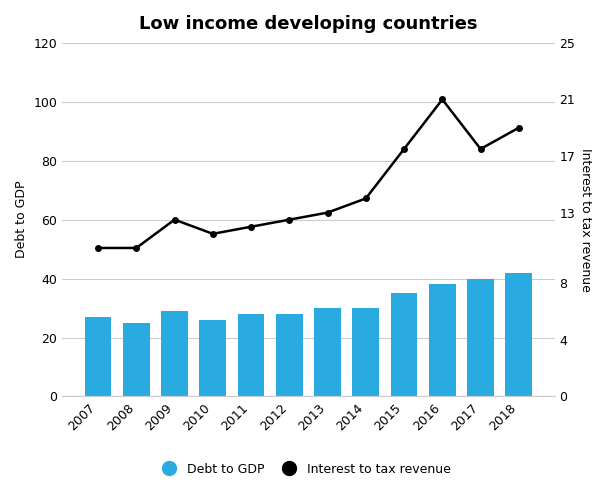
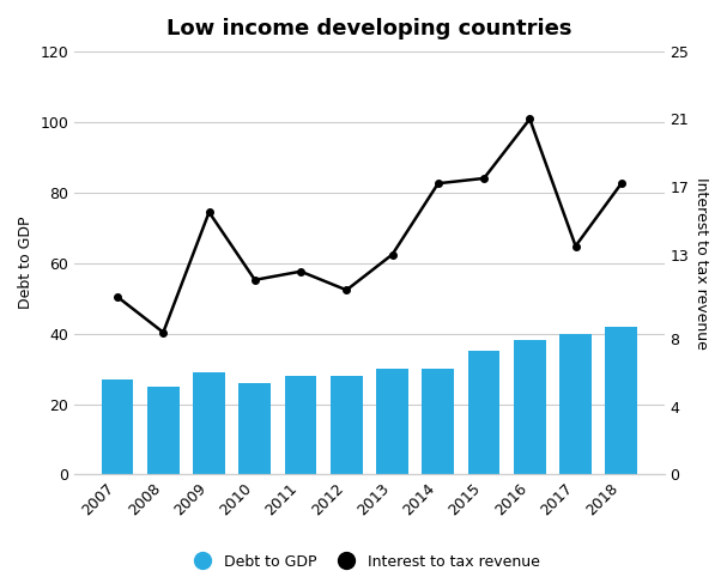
Interest to tax revenue/2008: 10.5 -> 8.4
Interest to tax revenue/2009: 12.5 -> 15.5
Interest to tax revenue/2012: 12.5 -> 10.9
Interest to tax revenue/2014: 14.0 -> 17.2
Interest to tax revenue/2017: 17.5 -> 13.5
Interest to tax revenue/2018: 19.0 -> 17.2
